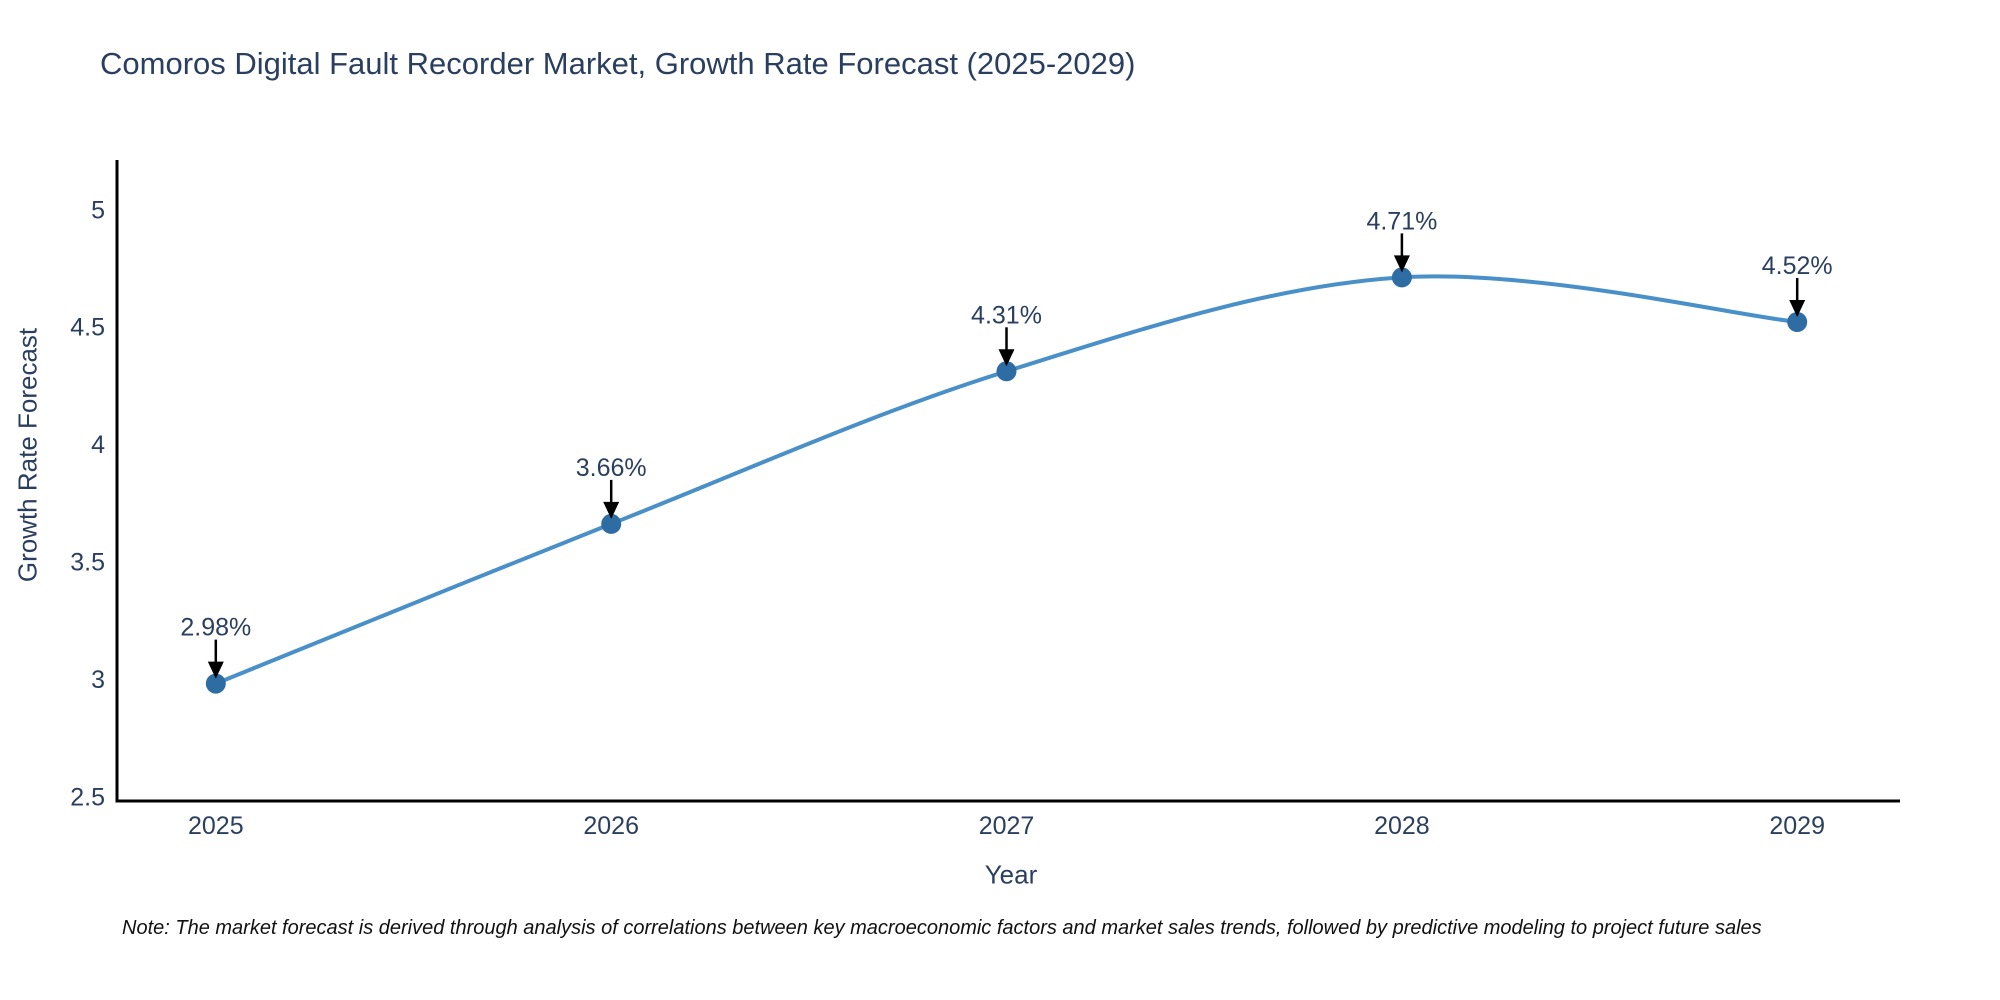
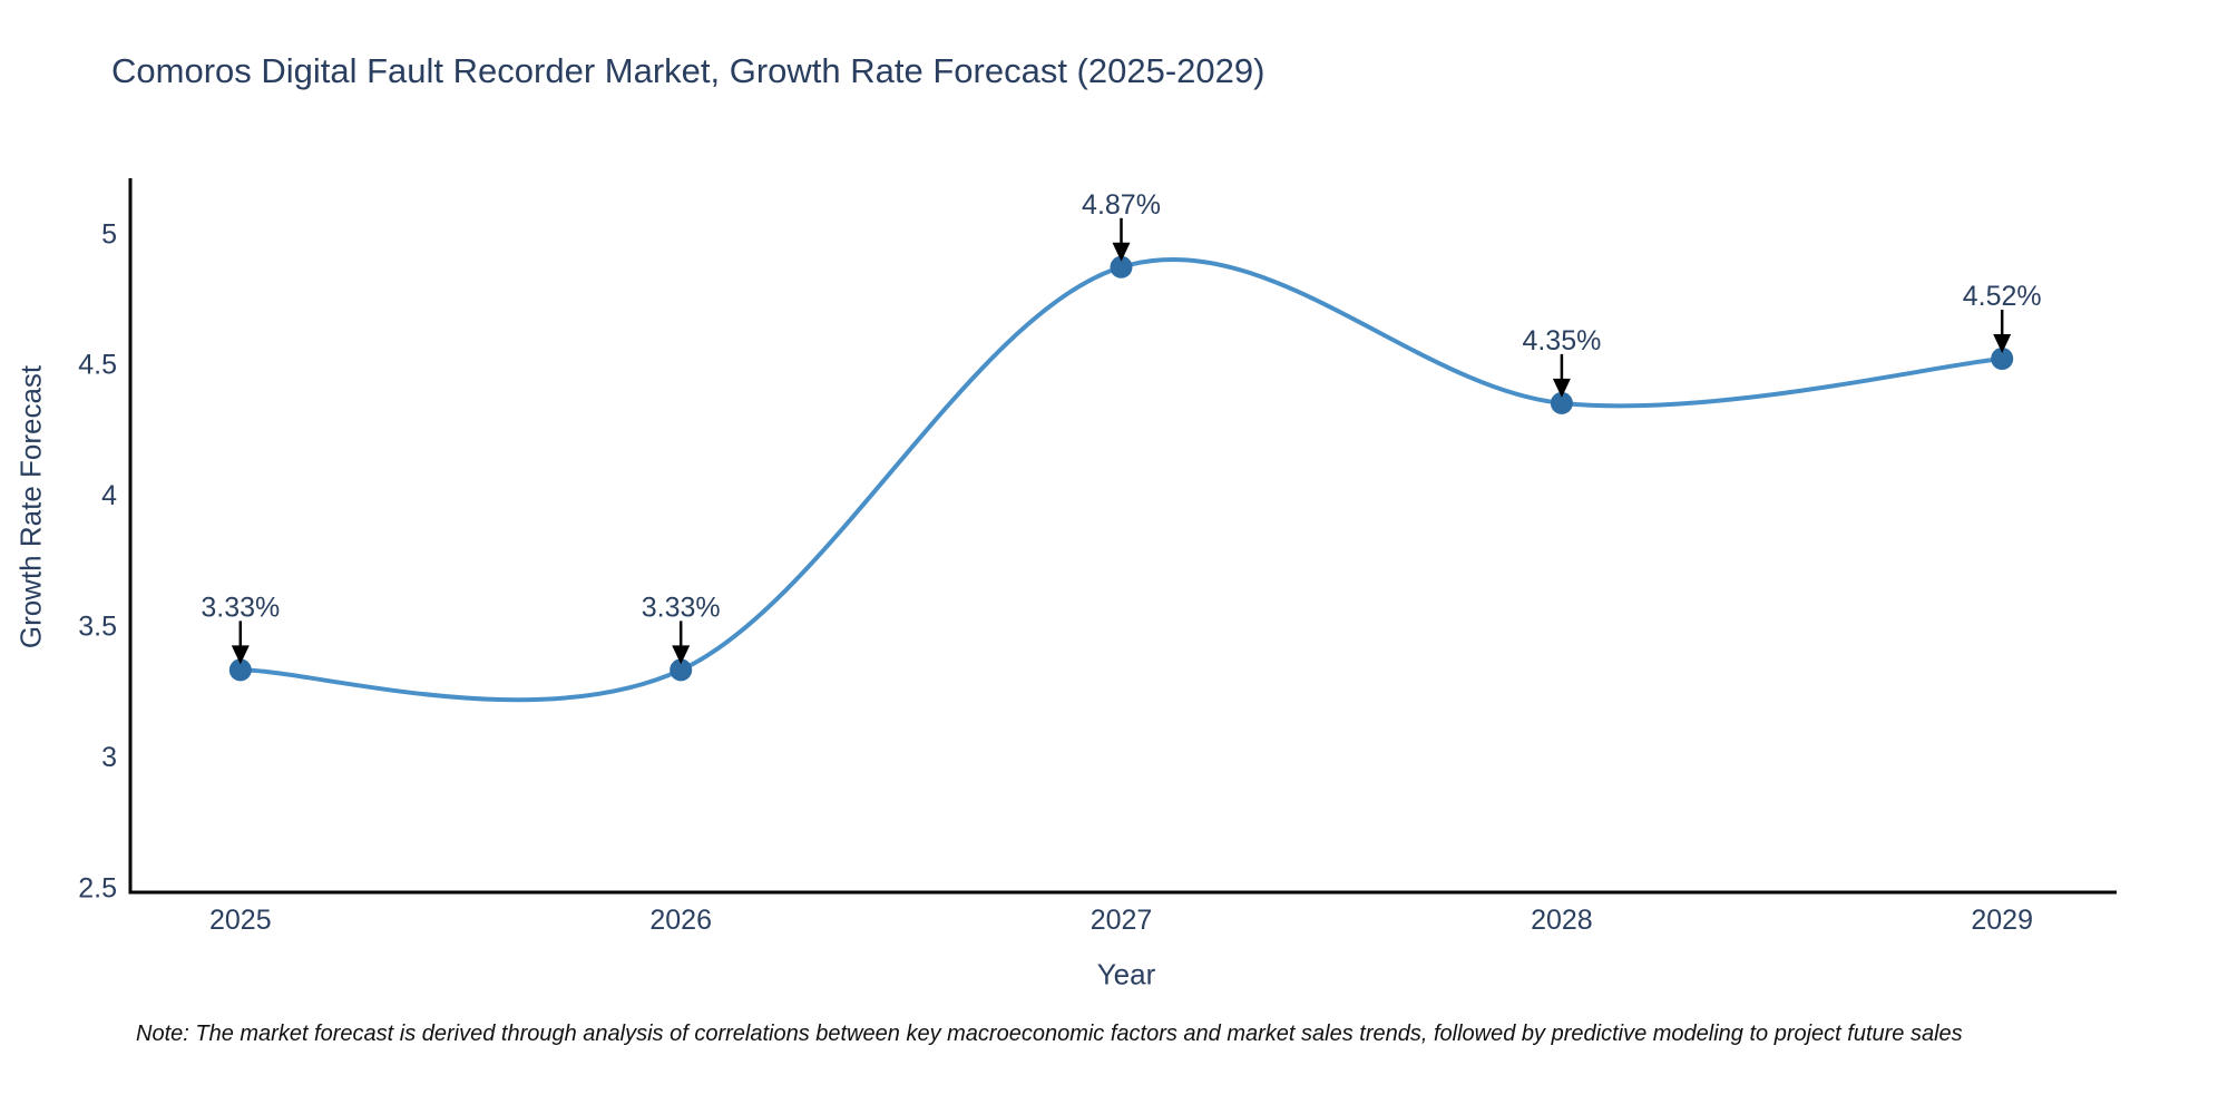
2025: 2.98% -> 3.33%
2026: 3.66% -> 3.33%
2027: 4.31% -> 4.87%
2028: 4.71% -> 4.35%
